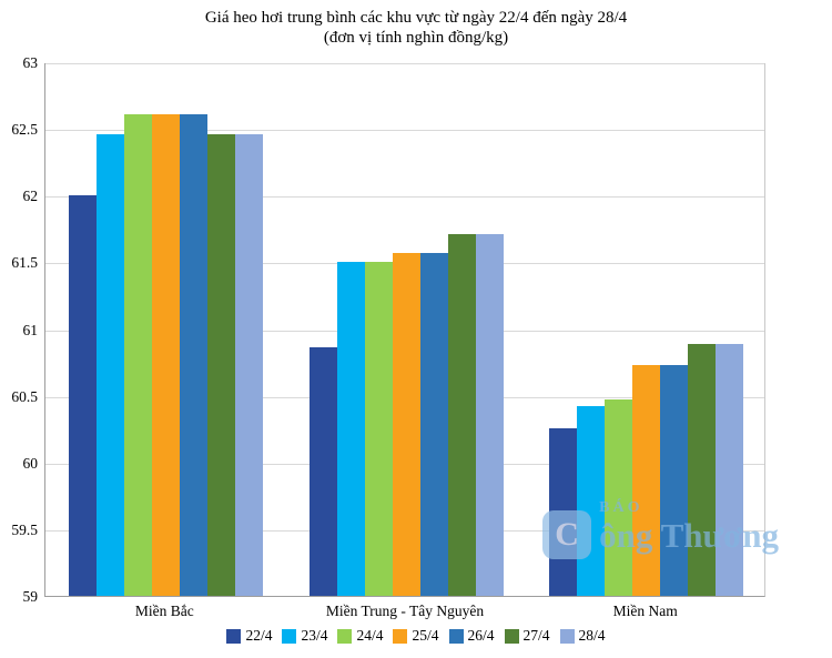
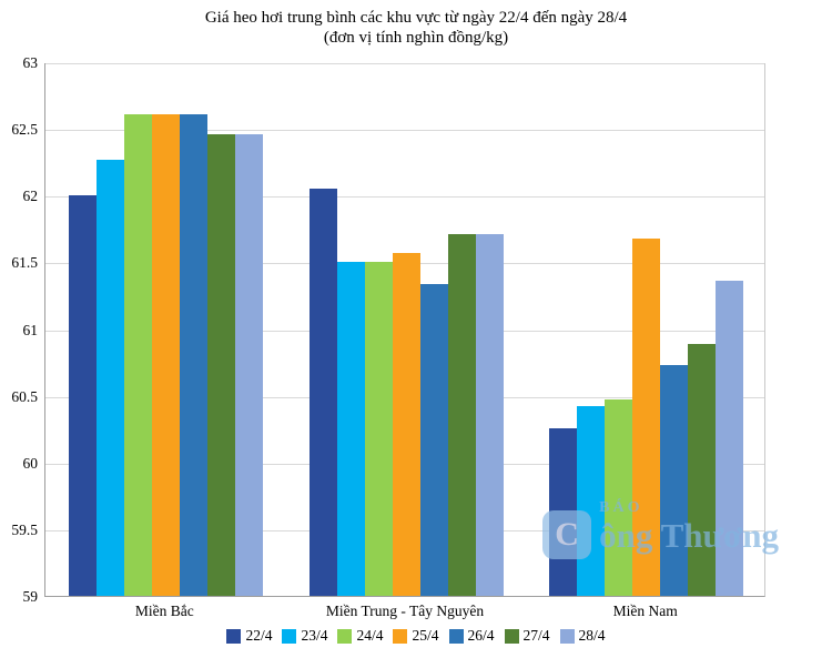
23/4/Miền Bắc: 62.46 -> 62.27
22/4/Miền Trung - Tây Nguyên: 60.86 -> 62.05
26/4/Miền Trung - Tây Nguyên: 61.57 -> 61.34
25/4/Miền Nam: 60.73 -> 61.68
28/4/Miền Nam: 60.89 -> 61.36
